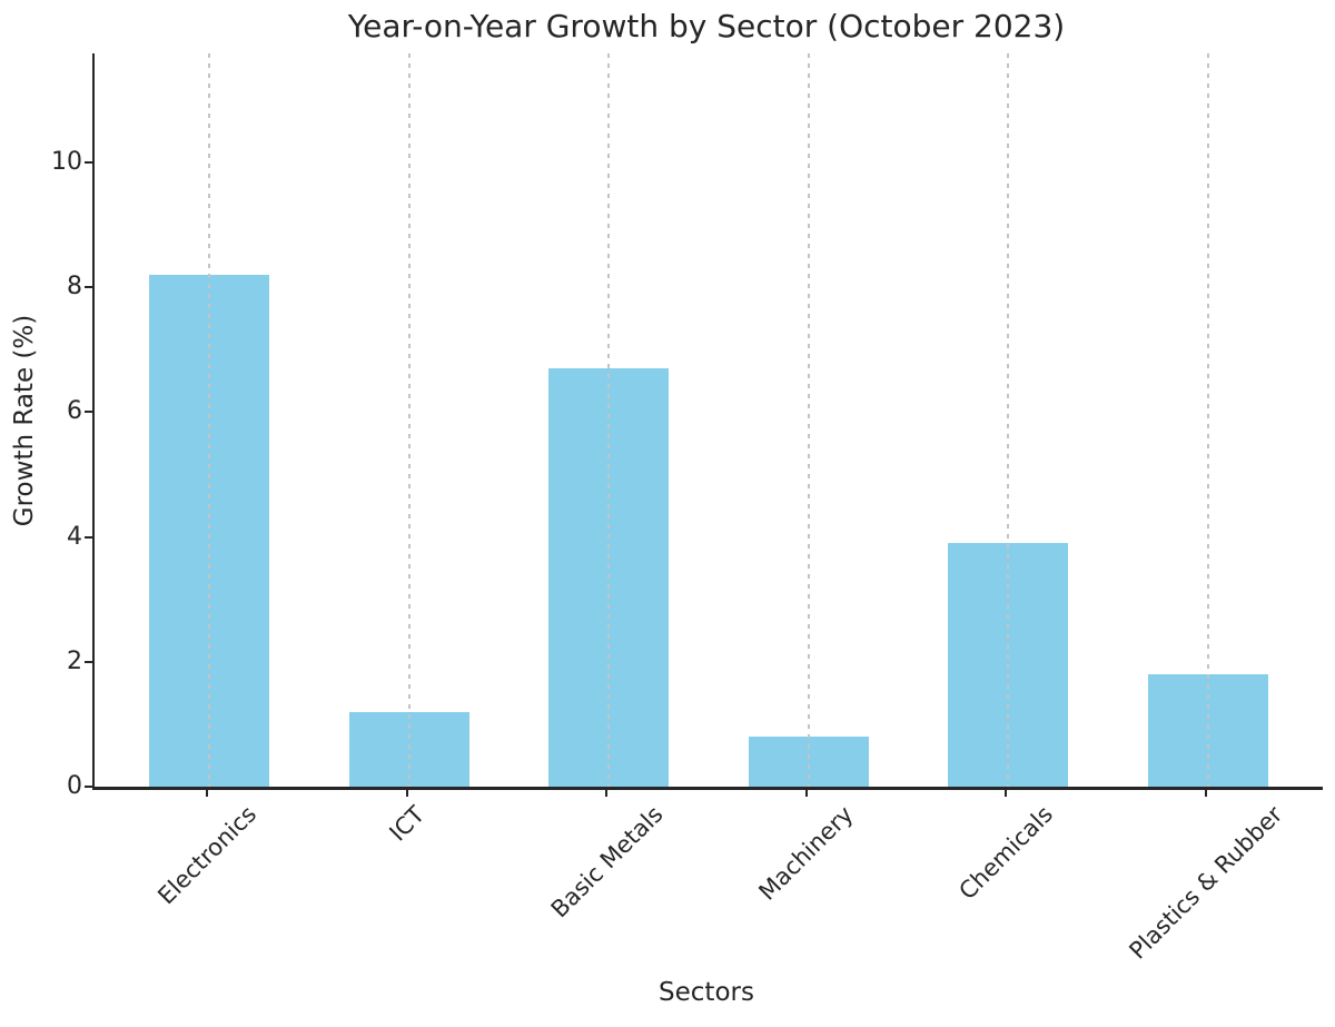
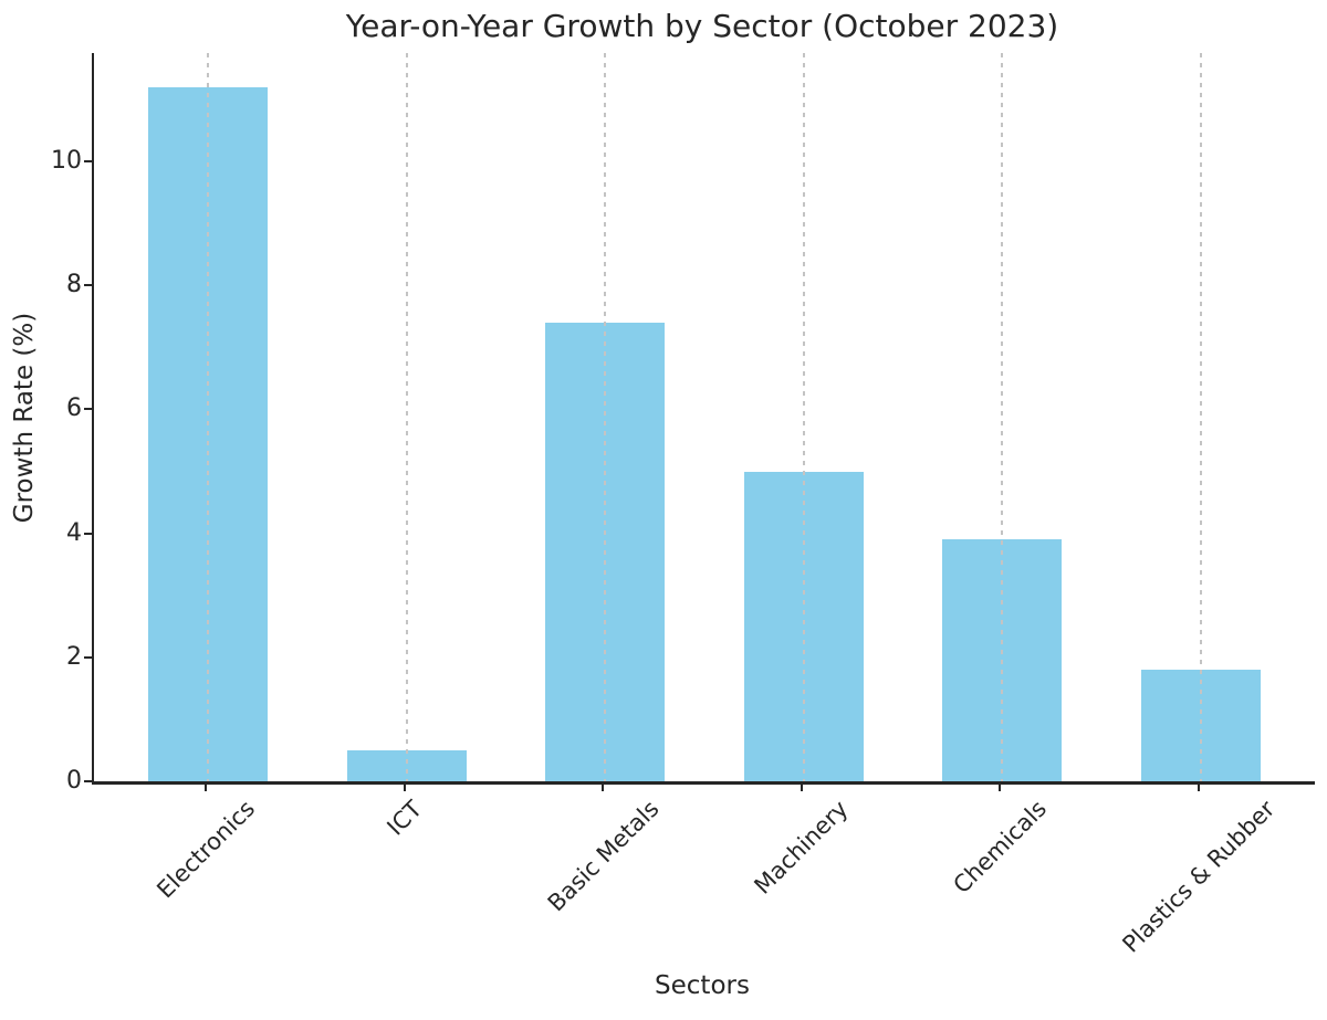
Electronics: 8.2 -> 11.2
ICT: 1.2 -> 0.5
Basic Metals: 6.7 -> 7.4
Machinery: 0.8 -> 5.0
